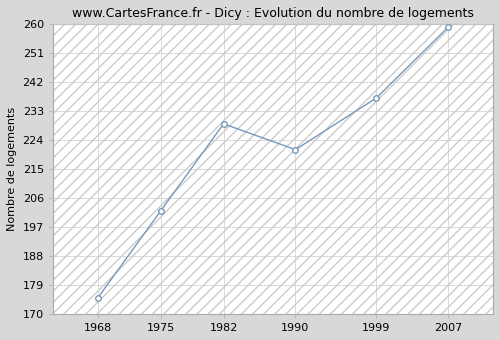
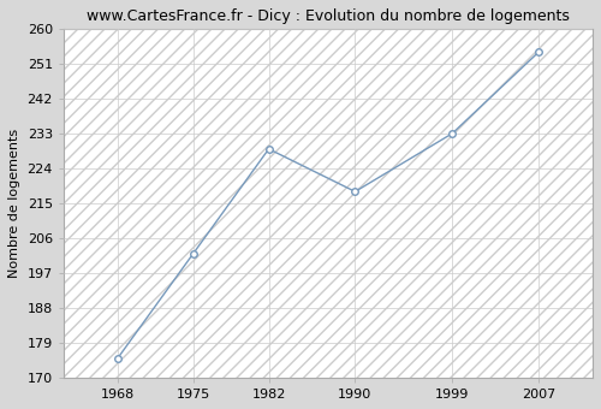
1990: 221 -> 218
1999: 237 -> 233
2007: 259 -> 254
